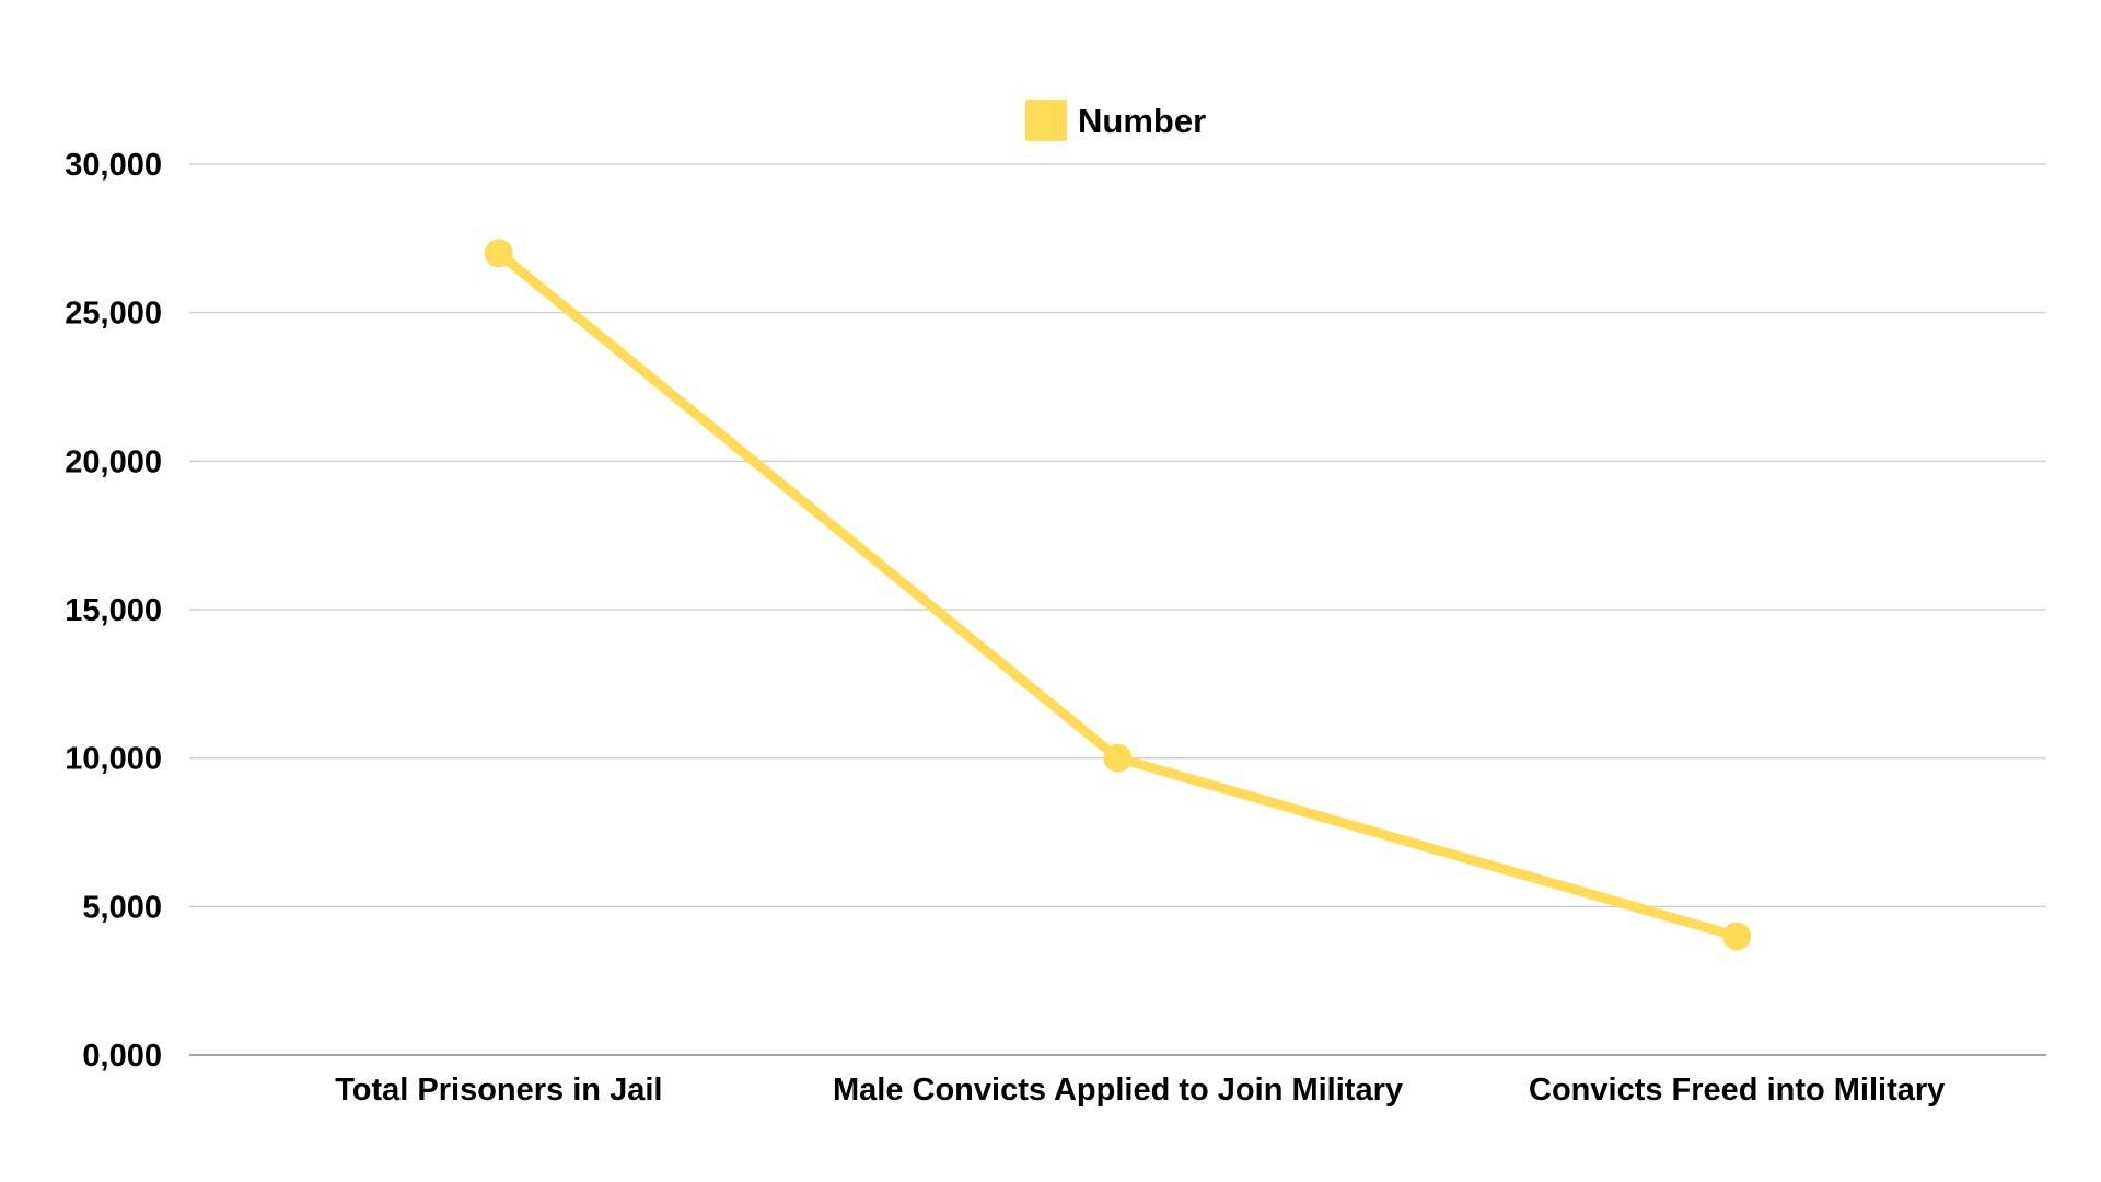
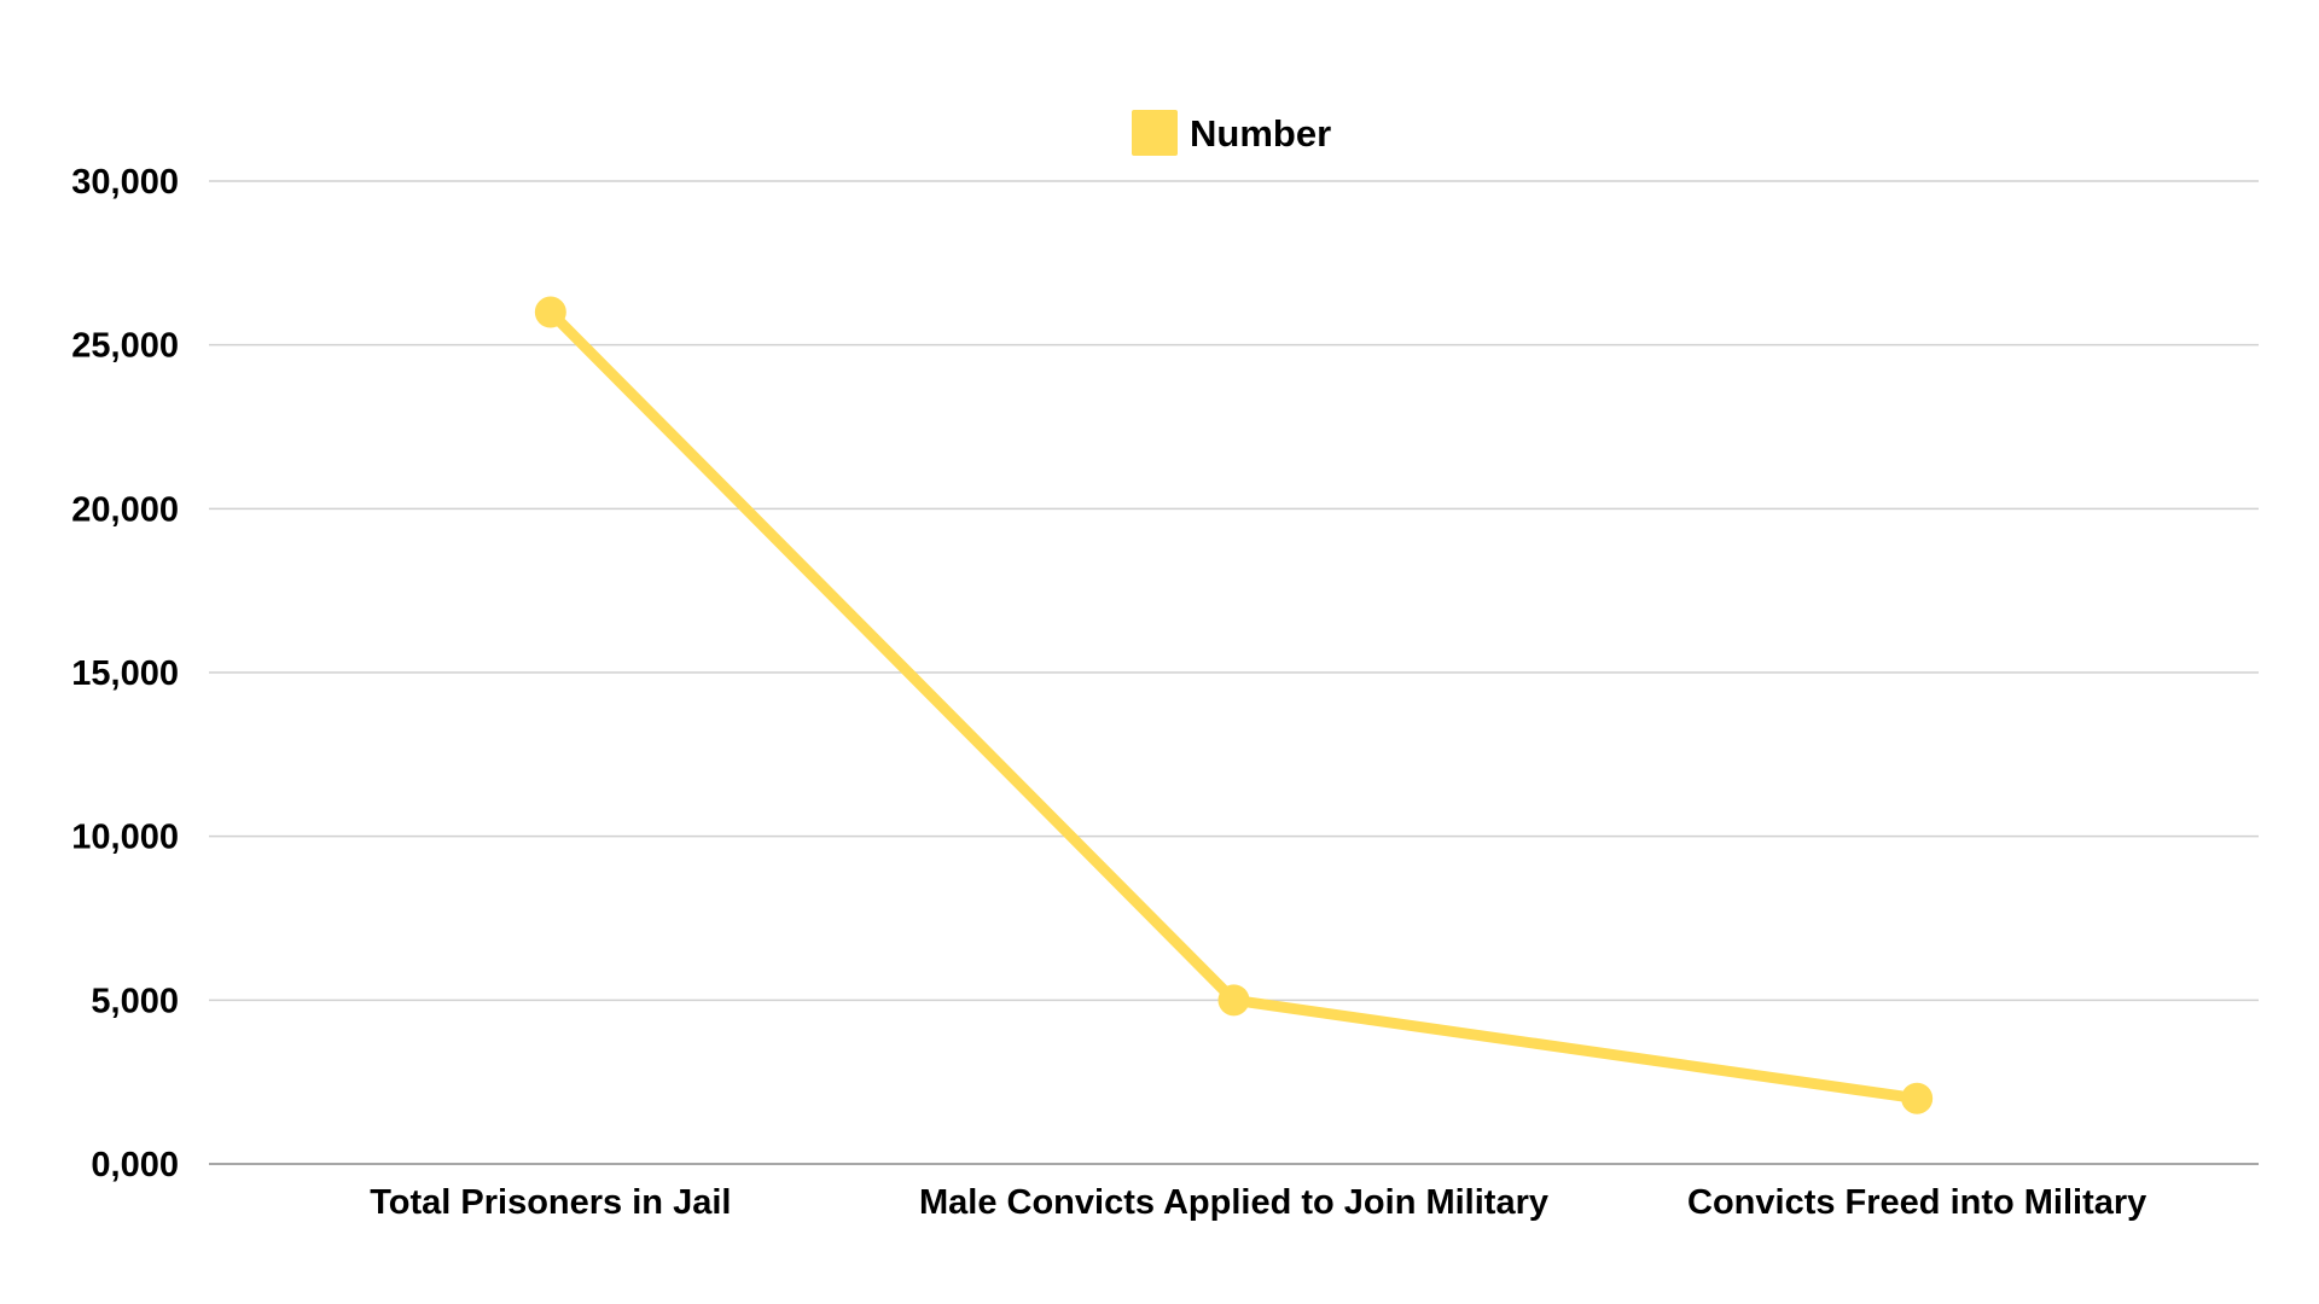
Total Prisoners in Jail: 27000 -> 26000
Male Convicts Applied to Join Military: 10000 -> 5000
Convicts Freed into Military: 4000 -> 2000
